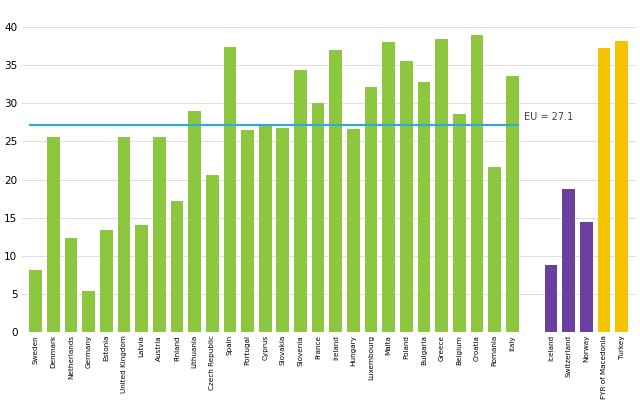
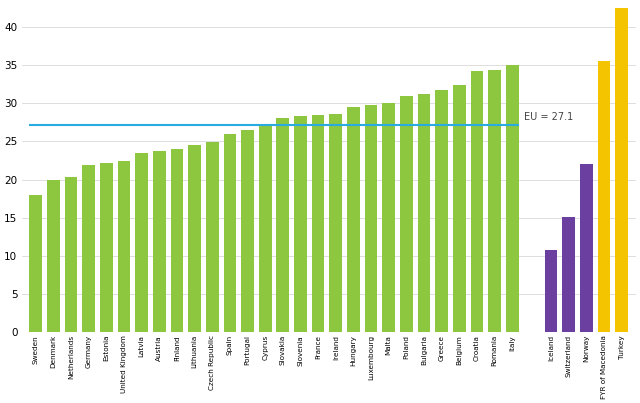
Sweden: 8.2 -> 18.0
Denmark: 25.6 -> 20.0
Netherlands: 12.4 -> 20.3
Germany: 5.4 -> 21.9
Estonia: 13.4 -> 22.2
United Kingdom: 25.6 -> 22.5
Latvia: 14.0 -> 23.5
Austria: 25.6 -> 23.7
Finland: 17.2 -> 24.0
Lithuania: 29.0 -> 24.5
Czech Republic: 20.6 -> 24.9
Spain: 37.4 -> 26.0
Slovakia: 26.8 -> 28.1
Slovenia: 34.4 -> 28.4
France: 30.0 -> 28.5
Ireland: 37.0 -> 28.6
Hungary: 26.6 -> 29.5
Luxembourg: 32.2 -> 29.8
Malta: 38.0 -> 30.0
Poland: 35.6 -> 31.0
Bulgaria: 32.8 -> 31.2
Greece: 38.4 -> 31.8
Belgium: 28.6 -> 32.4
Croatia: 39.0 -> 34.3
Romania: 21.6 -> 34.4
Italy: 33.6 -> 35.0
Iceland: 8.8 -> 10.8
Switzerland: 18.8 -> 15.1
Norway: 14.4 -> 22.0
FYR of Macedonia: 37.2 -> 35.5
Turkey: 38.2 -> 42.5
